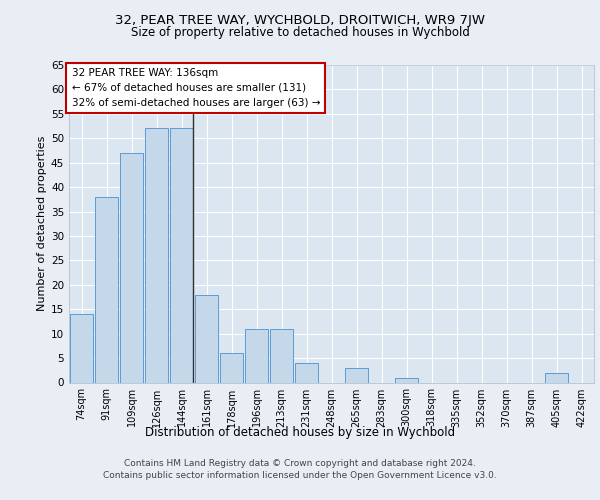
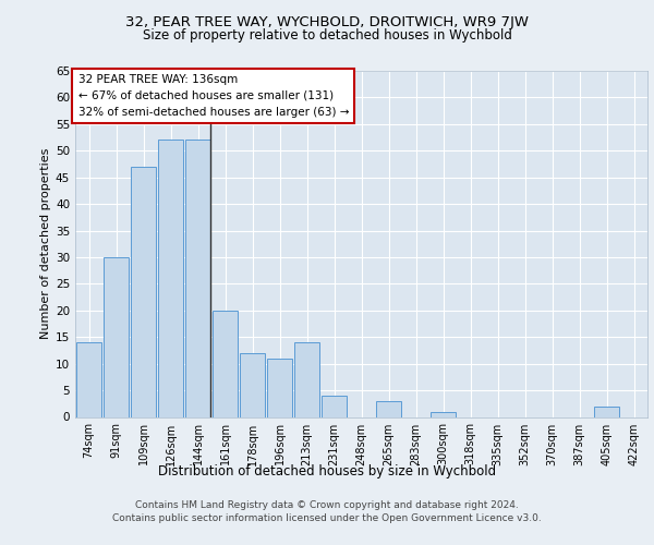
91sqm: 38 -> 30
161sqm: 18 -> 20
178sqm: 6 -> 12
213sqm: 11 -> 14
